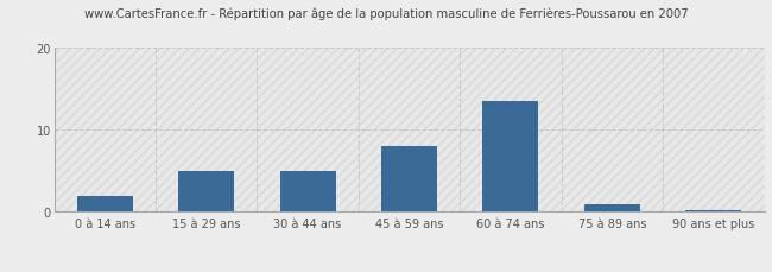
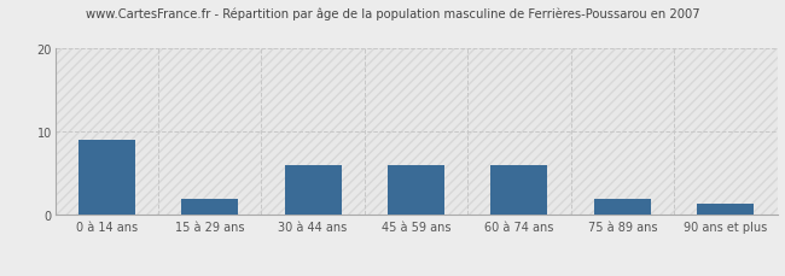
0 à 14 ans: 2.0 -> 9.0
15 à 29 ans: 5.0 -> 2.0
30 à 44 ans: 5.0 -> 6.0
45 à 59 ans: 8.0 -> 6.0
60 à 74 ans: 13.5 -> 6.0
75 à 89 ans: 1.0 -> 2.0
90 ans et plus: 0.2 -> 1.4
